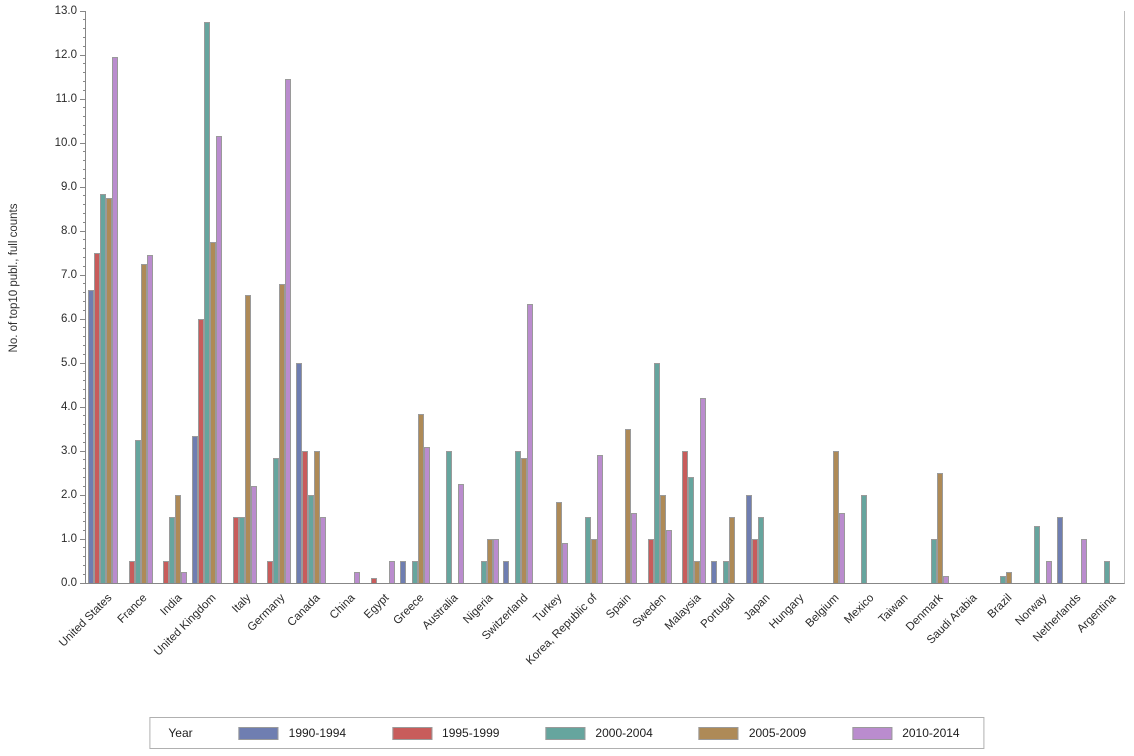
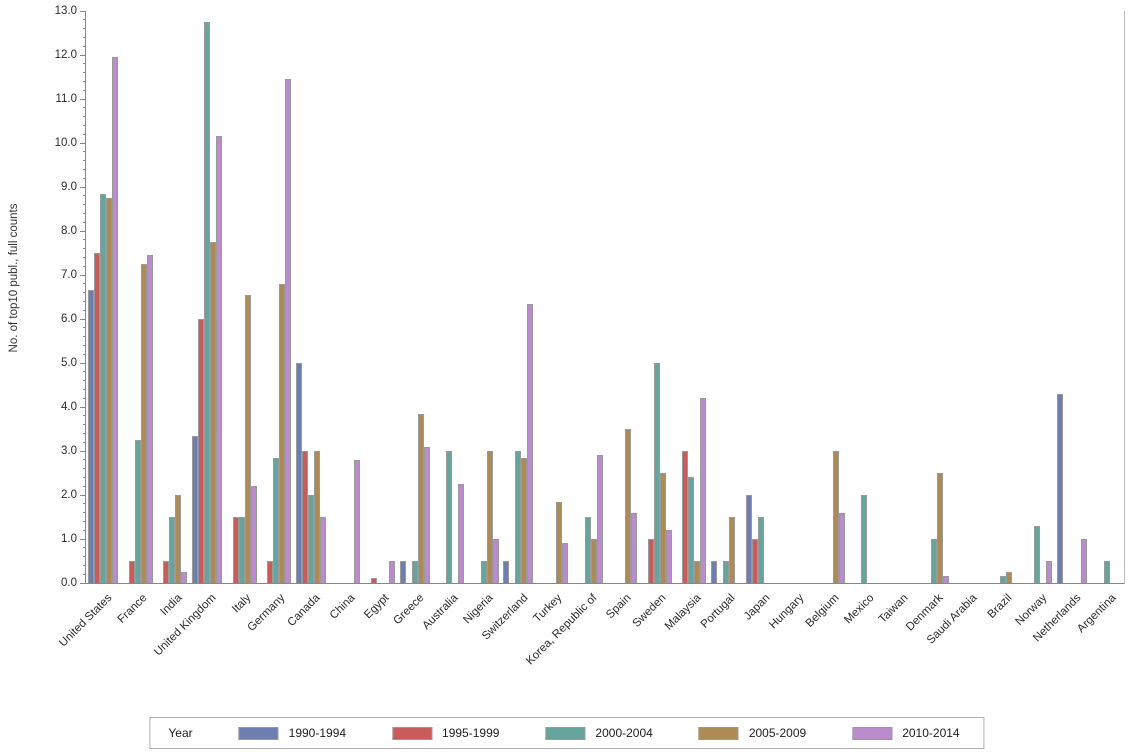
2010-2014/China: 0.2 -> 2.8
2005-2009/Nigeria: 1.0 -> 3.0
2005-2009/Sweden: 2.0 -> 2.5
1990-1994/Netherlands: 1.5 -> 4.3
